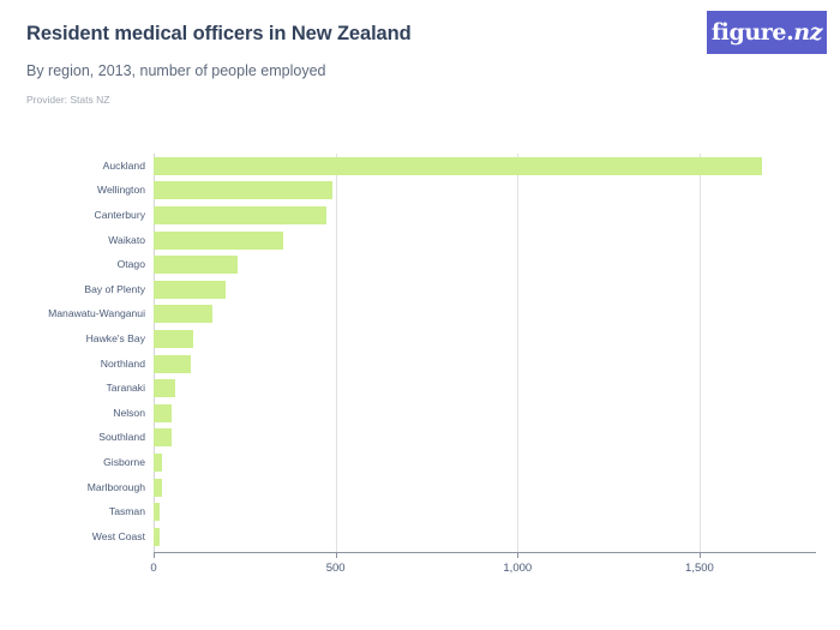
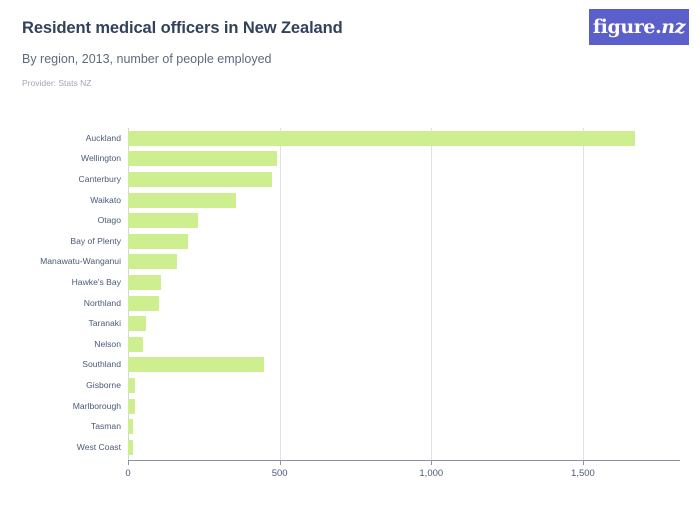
Southland: 50 -> 450
